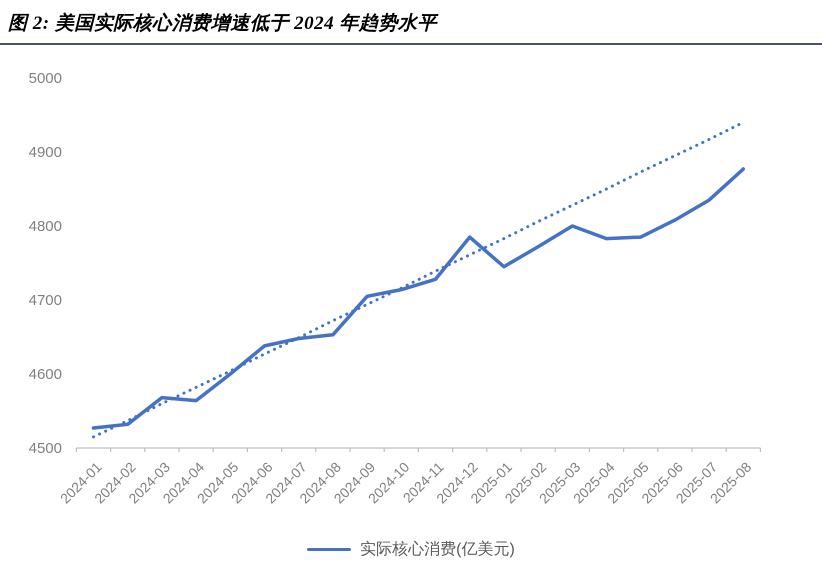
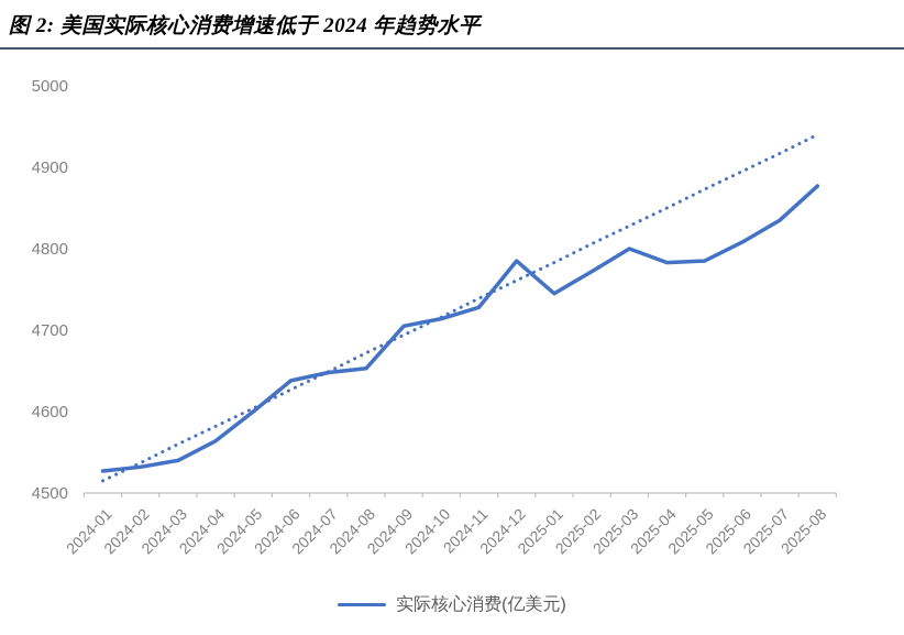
实际核心消费(亿美元)/2024-03: 4570 -> 4540
